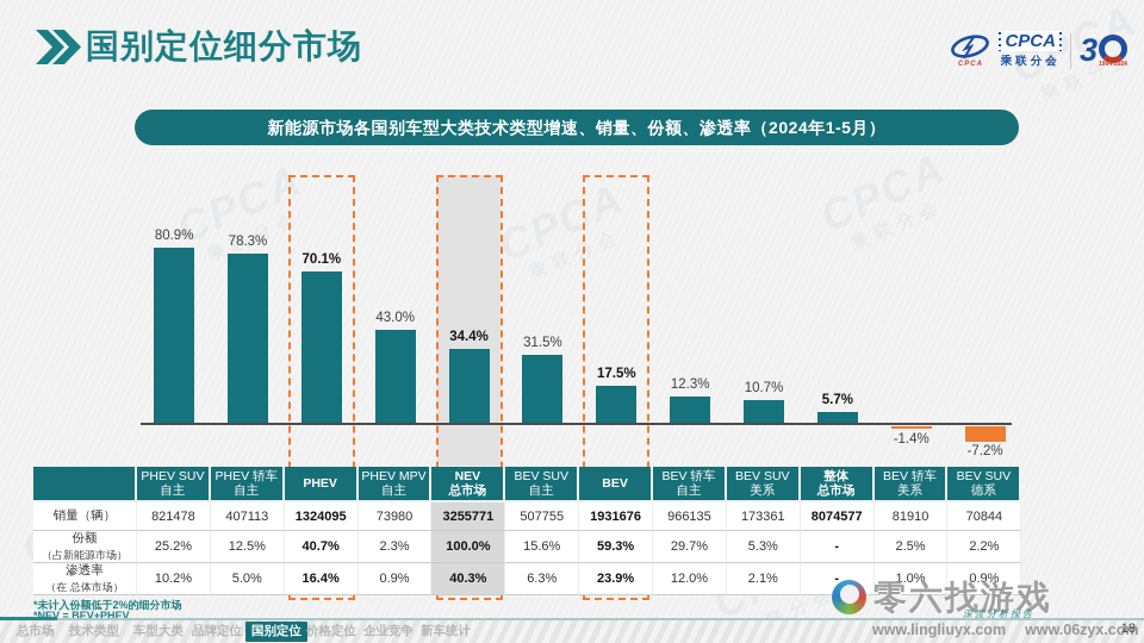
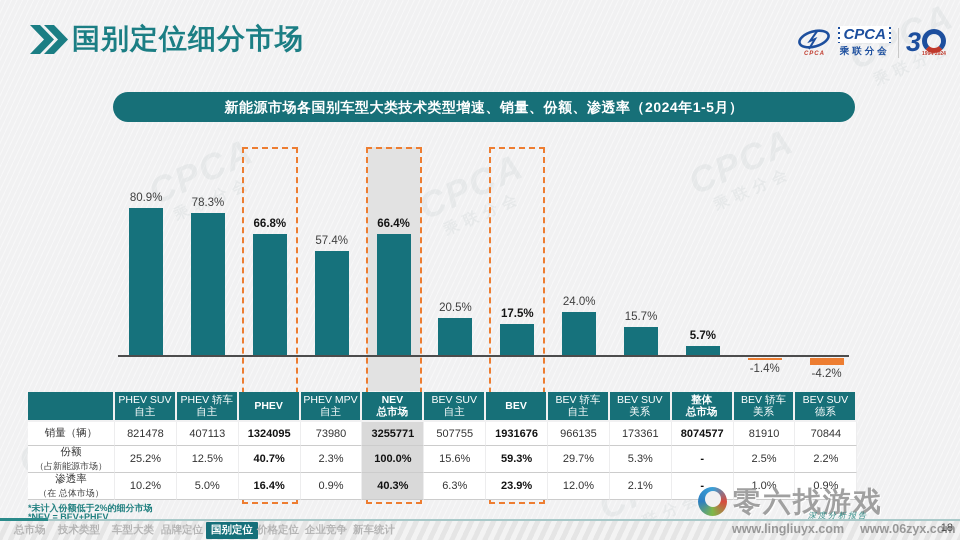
PHEV: 70.1% -> 66.8%
PHEV MPV 自主: 43.0% -> 57.4%
NEV 总市场: 34.4% -> 66.4%
BEV SUV 自主: 31.5% -> 20.5%
BEV 轿车 自主: 12.3% -> 24.0%
BEV SUV 美系: 10.7% -> 15.7%
BEV SUV 德系: -7.2% -> -4.2%
